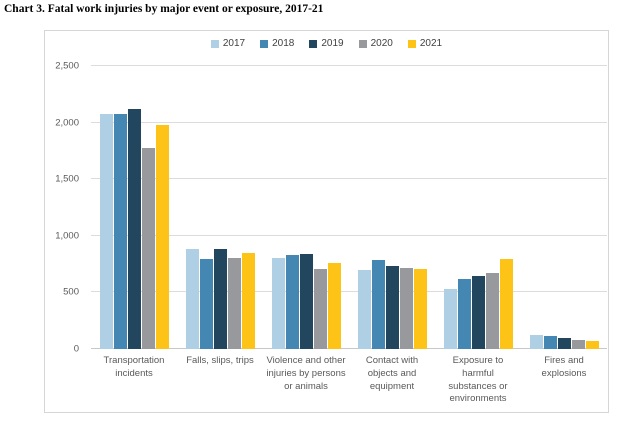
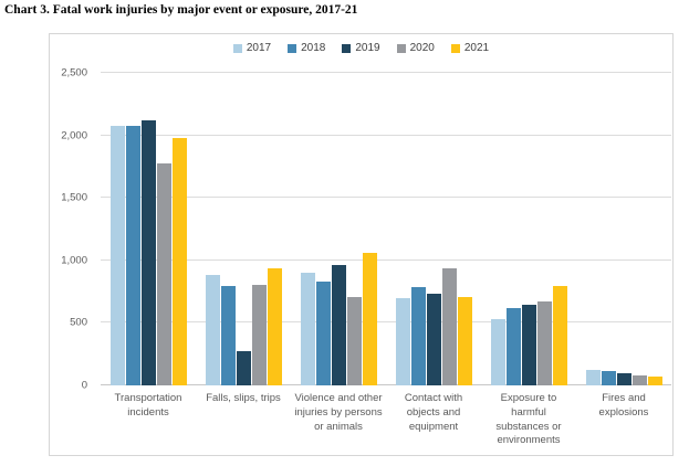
2019/Falls, slips, trips: 880 -> 270
2021/Falls, slips, trips: 850 -> 940
2017/Violence and other injuries by persons or animals: 810 -> 900
2019/Violence and other injuries by persons or animals: 840 -> 960
2021/Violence and other injuries by persons or animals: 760 -> 1060
2020/Contact with objects and equipment: 720 -> 940
